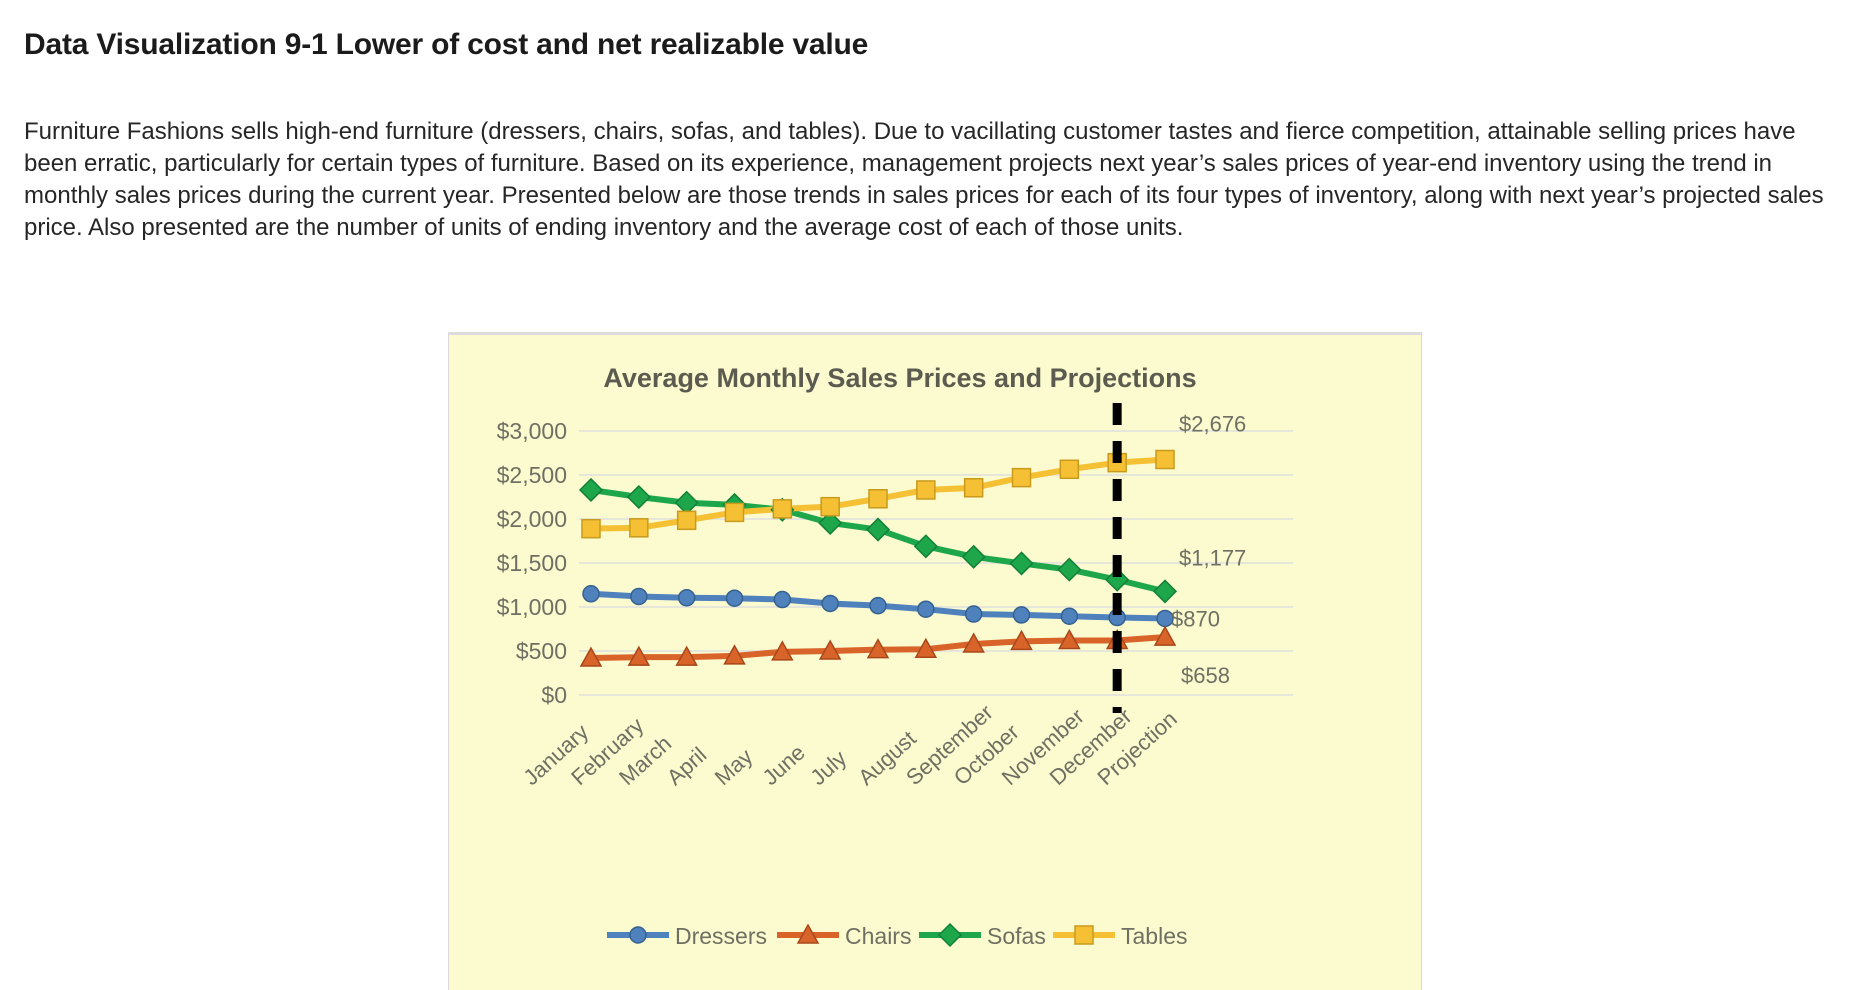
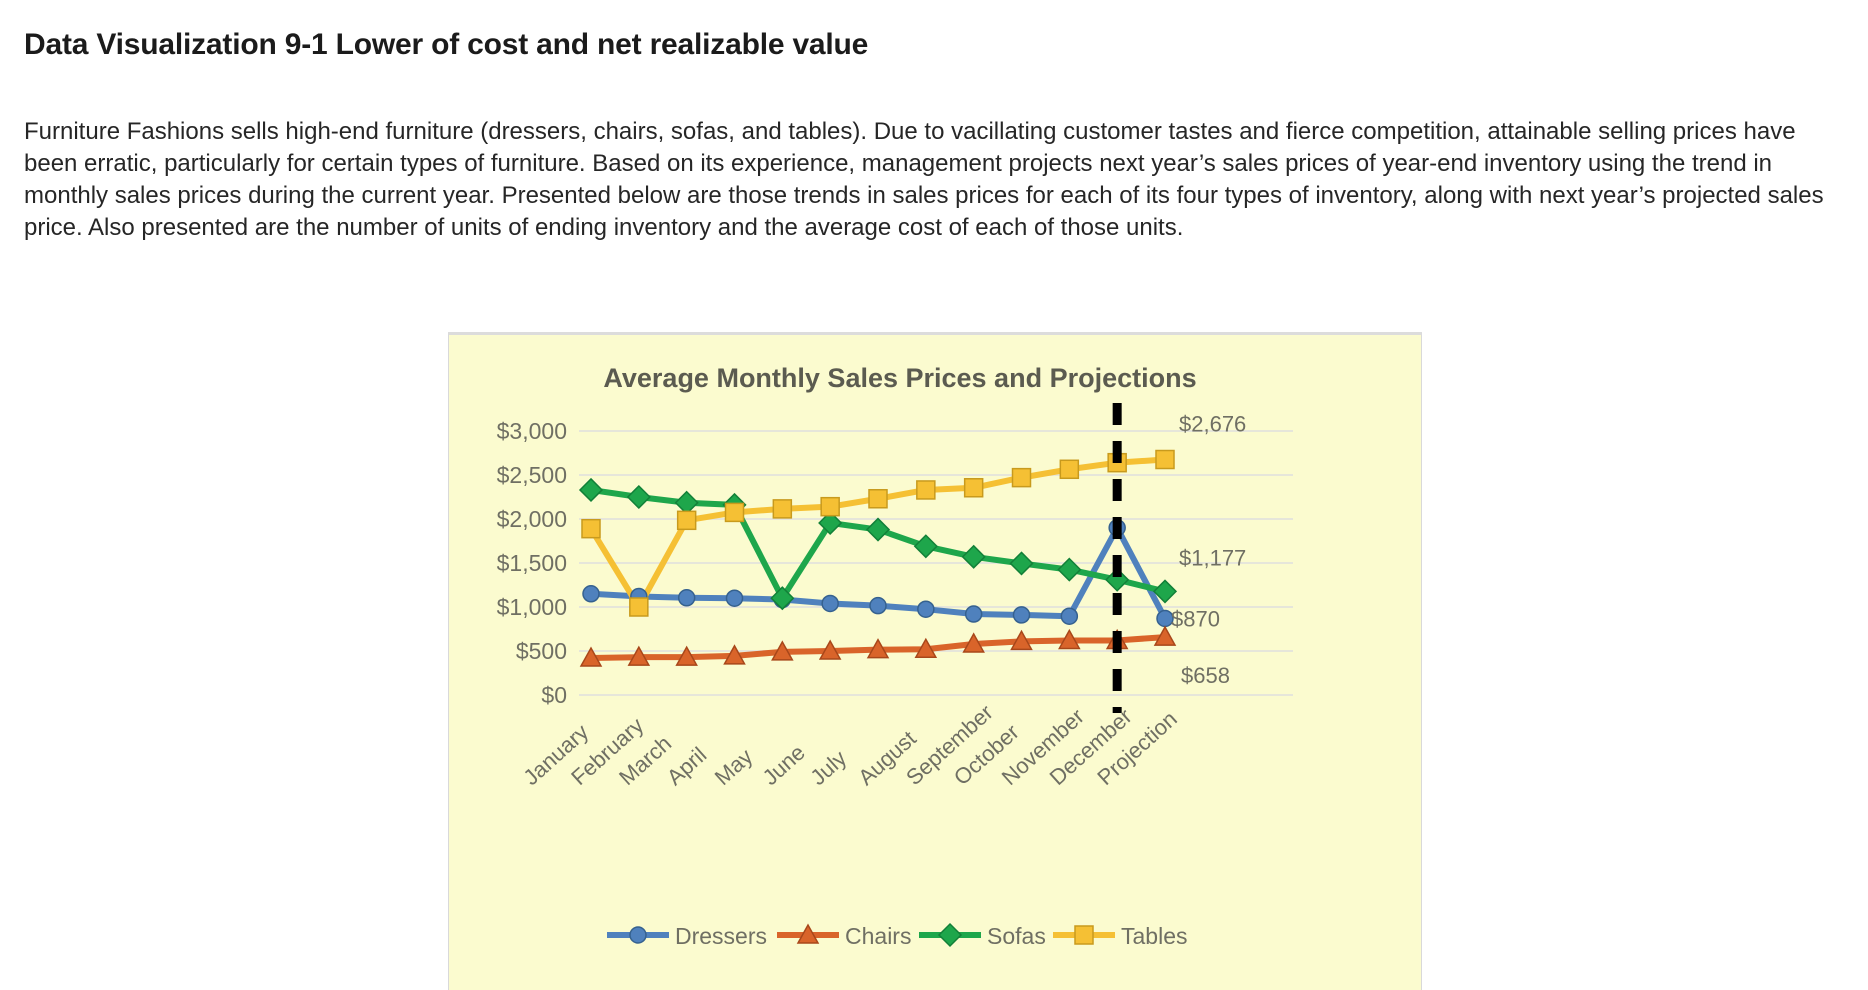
Tables/February: $1900 -> $1000
Sofas/May: $2100 -> $1100
Dressers/December: $900 -> $1900
